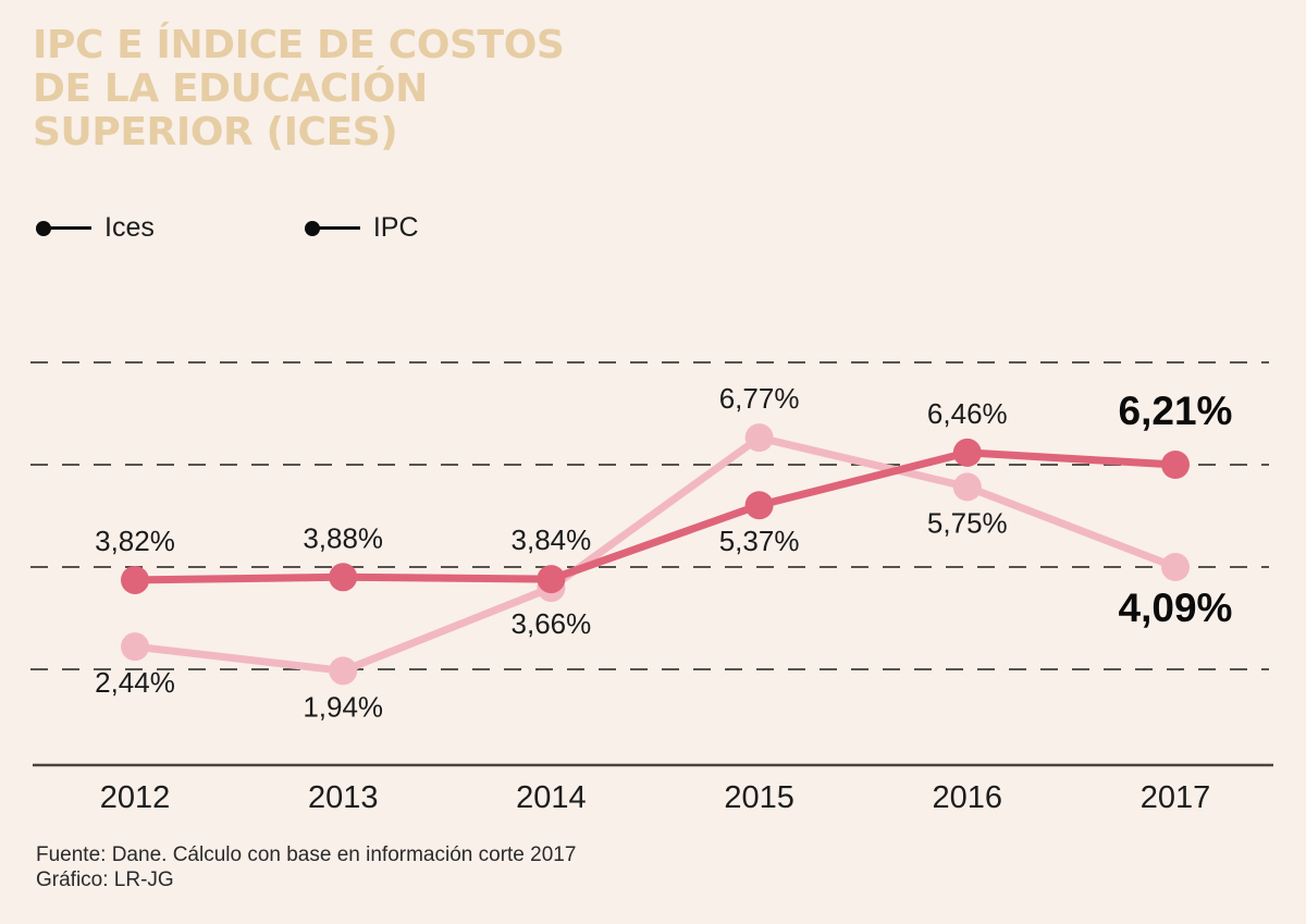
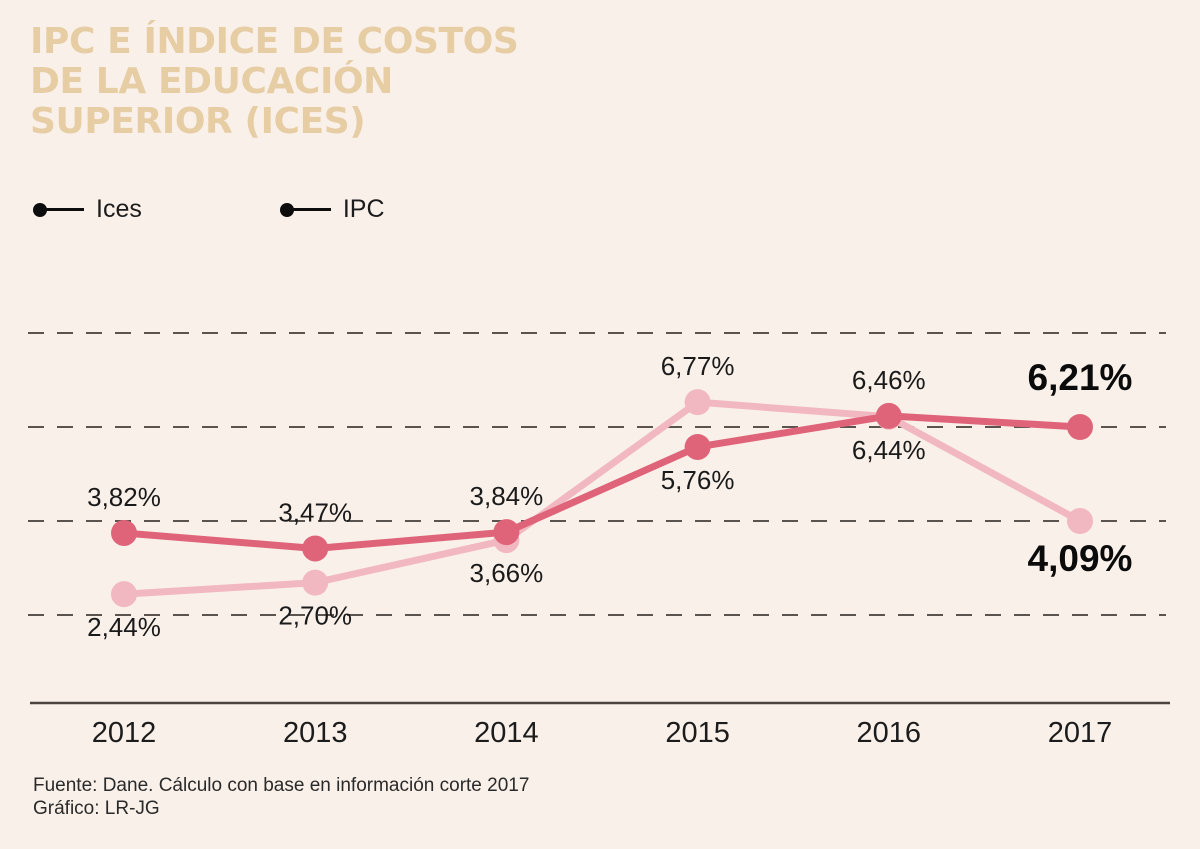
Ices/2013: 3,88% -> 3,47%
IPC/2013: 1,94% -> 2,70%
Ices/2015: 5,37% -> 5,76%
IPC/2016: 5,75% -> 6,44%
